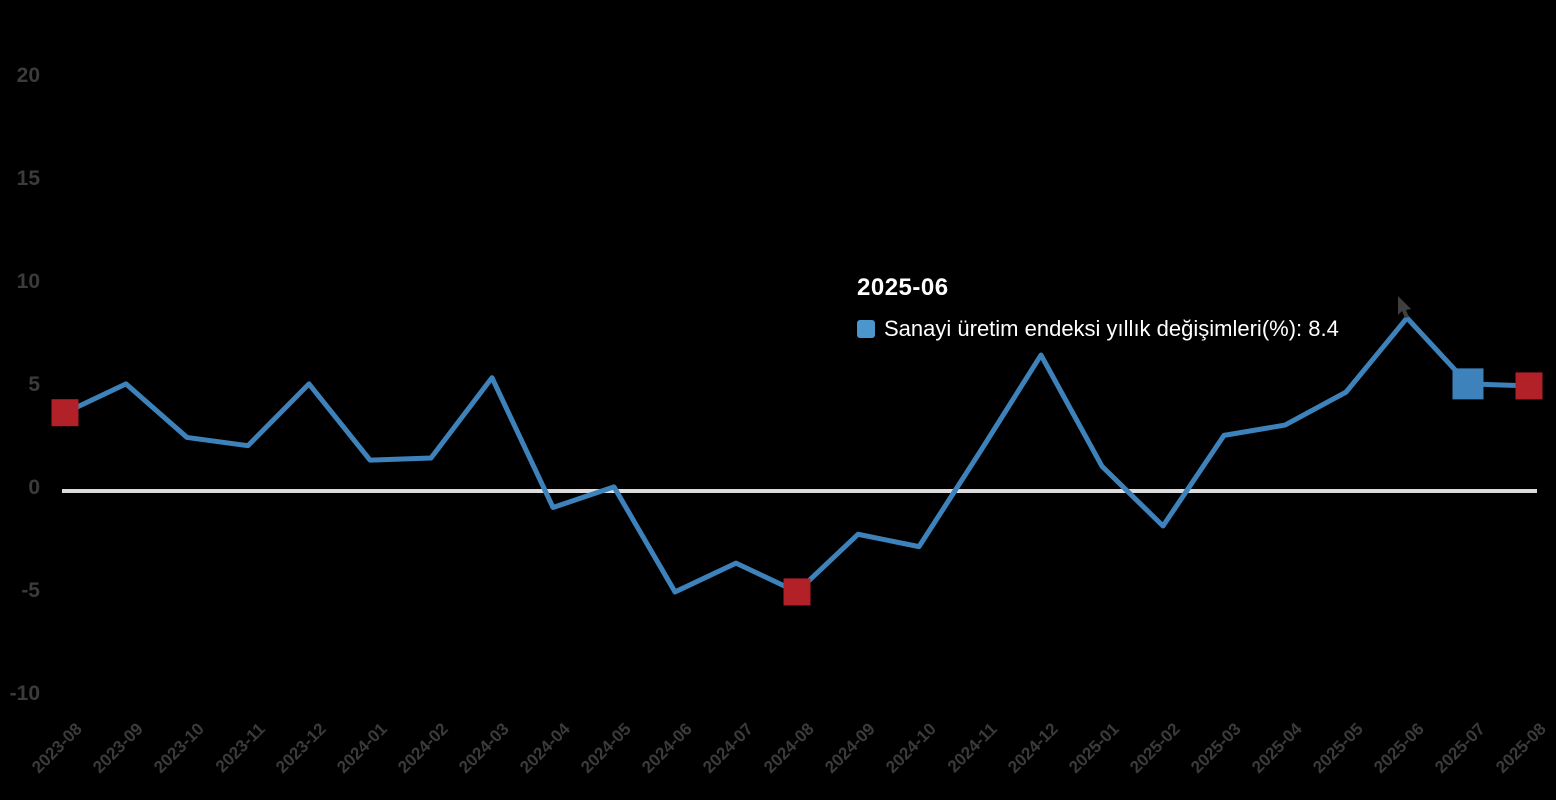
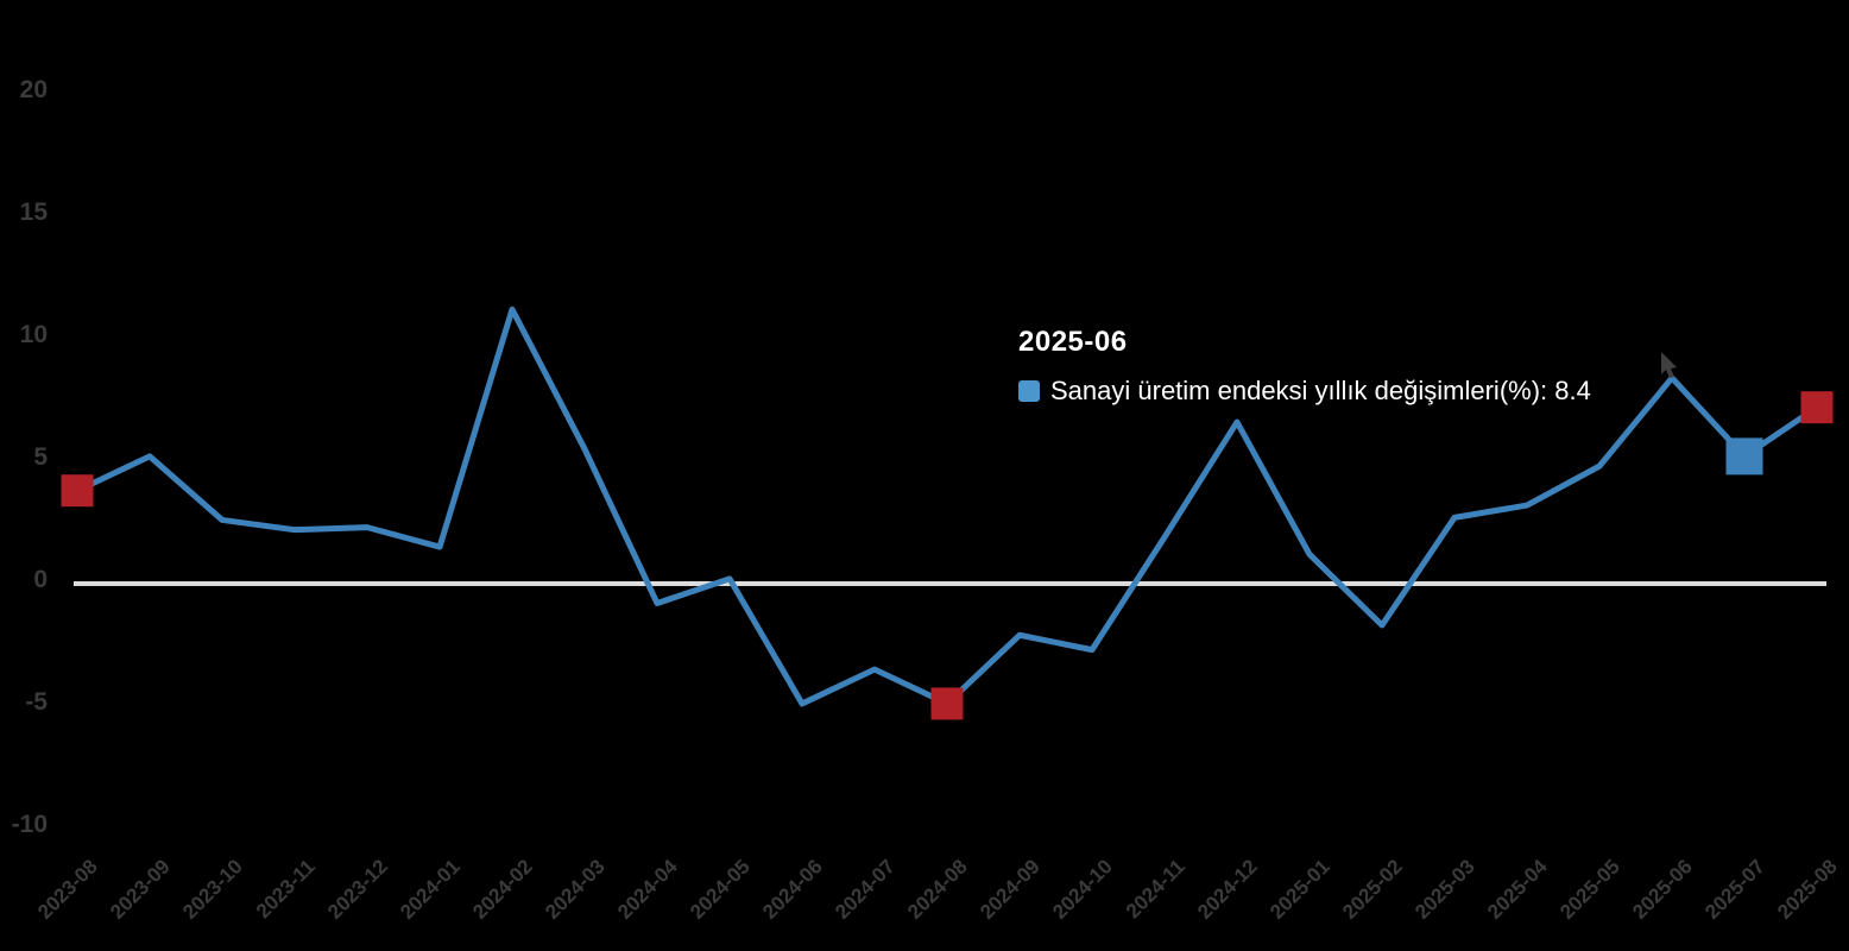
2023-12: 5.2 -> 2.3
2024-02: 1.6 -> 11.2
2025-08: 5.1 -> 7.2
